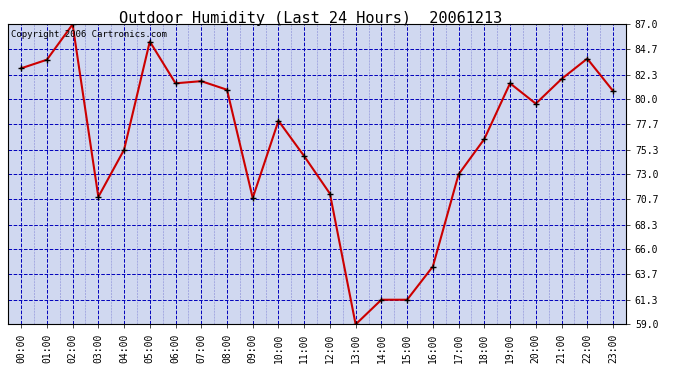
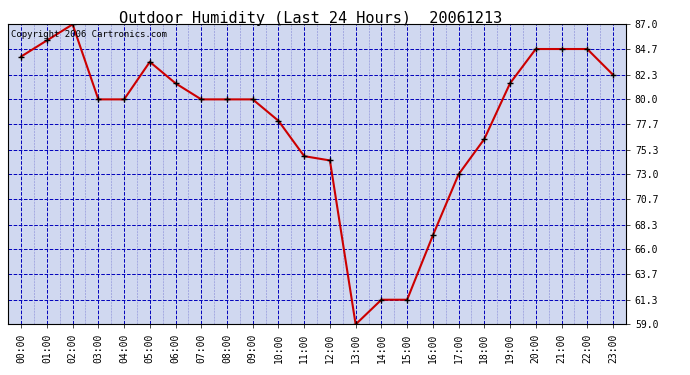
00:00: 82.9 -> 84.0
01:00: 83.7 -> 85.5
03:00: 70.9 -> 80.0
04:00: 75.3 -> 80.0
05:00: 85.4 -> 83.5
07:00: 81.7 -> 80.0
08:00: 80.9 -> 80.0
09:00: 70.8 -> 80.0
12:00: 71.2 -> 74.3
16:00: 64.4 -> 67.3
20:00: 79.6 -> 84.7
21:00: 81.9 -> 84.7
22:00: 83.8 -> 84.7
23:00: 80.8 -> 82.3
